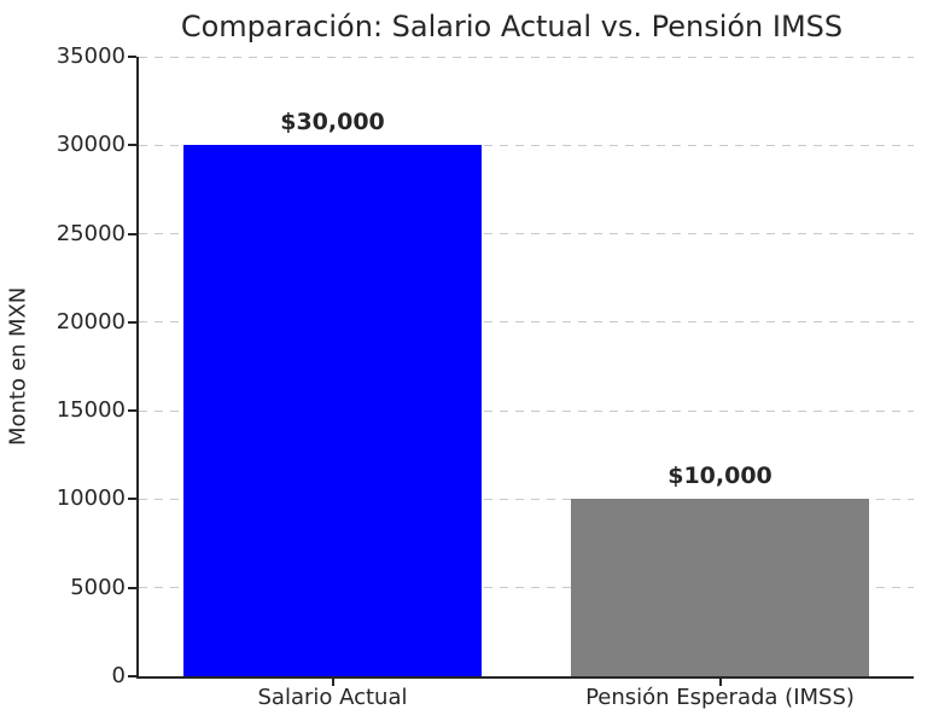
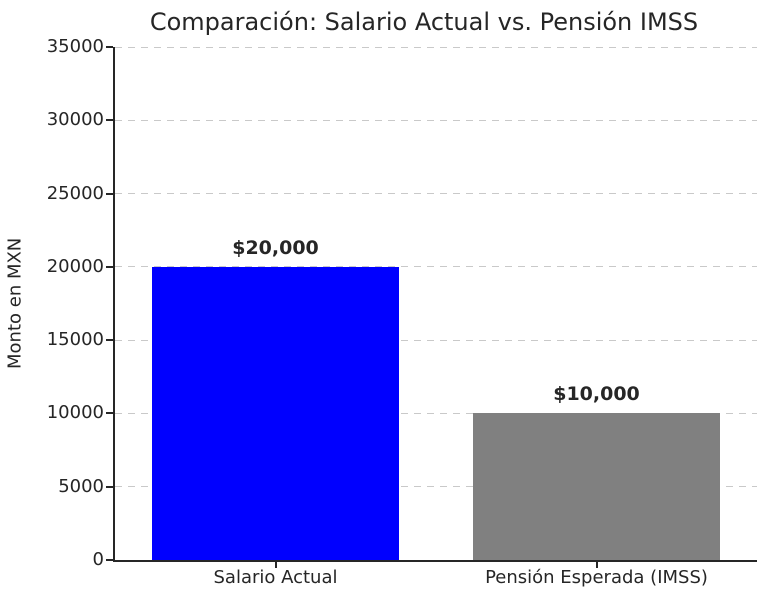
Salario Actual: $30,000 -> $20,000
